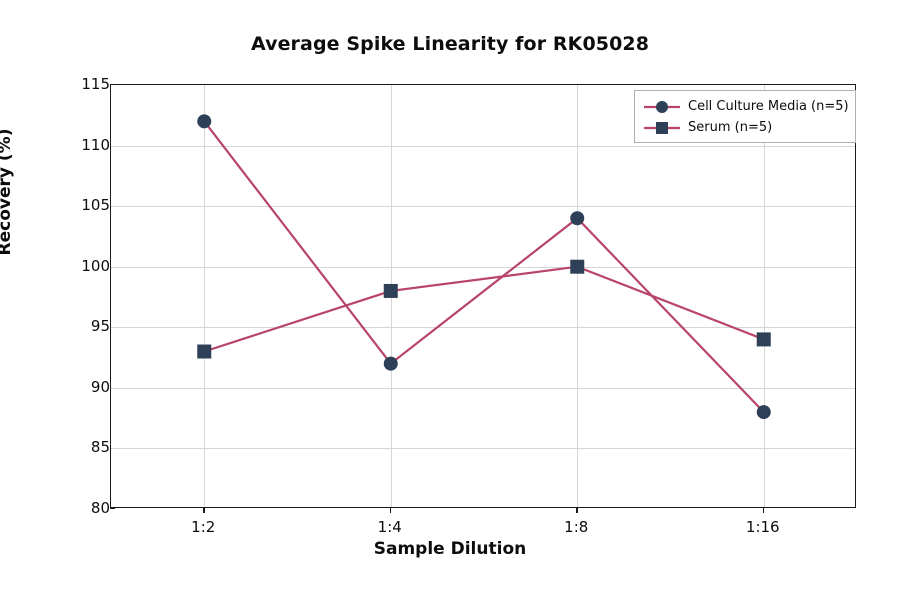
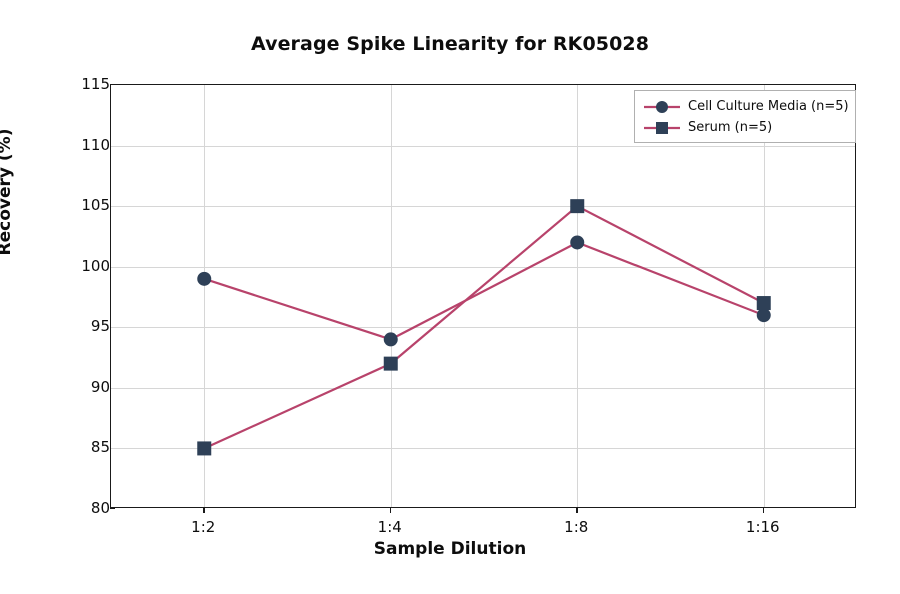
Cell Culture Media (n=5)/1:2: 112 -> 99
Serum (n=5)/1:2: 93 -> 85
Cell Culture Media (n=5)/1:4: 92 -> 94
Serum (n=5)/1:4: 98 -> 92
Cell Culture Media (n=5)/1:8: 104 -> 102
Serum (n=5)/1:8: 100 -> 105
Cell Culture Media (n=5)/1:16: 88 -> 96
Serum (n=5)/1:16: 94 -> 97
